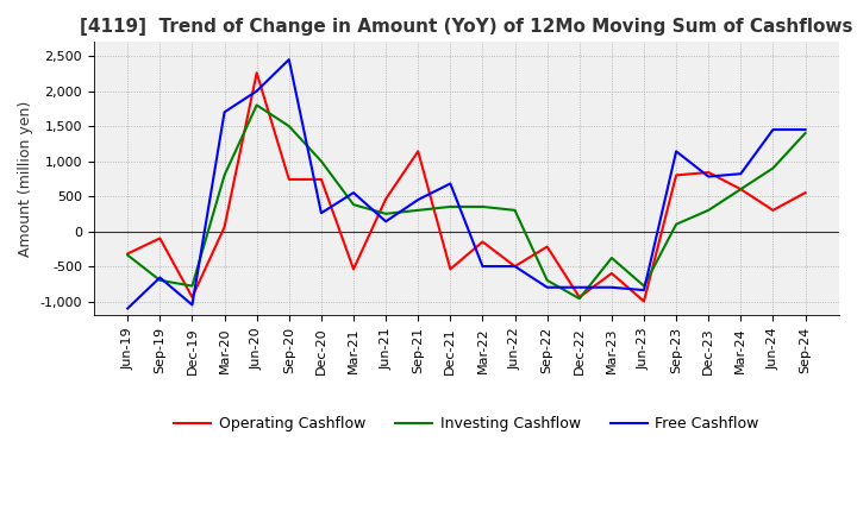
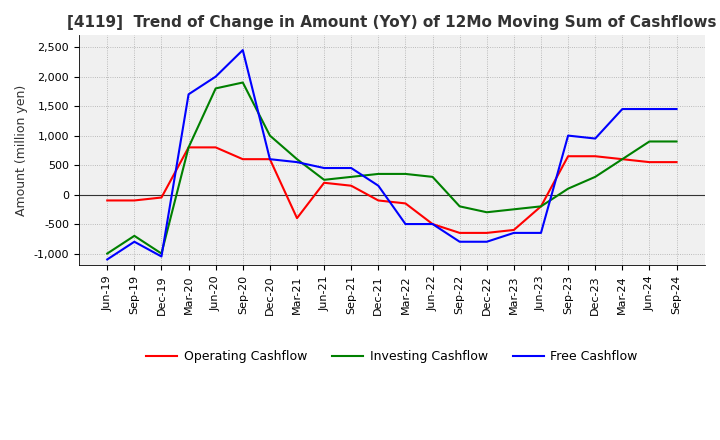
Operating Cashflow/Jun-19: -320 -> -100
Investing Cashflow/Jun-19: -340 -> -1,000
Free Cashflow/Sep-19: -660 -> -800
Operating Cashflow/Dec-19: -940 -> -50
Investing Cashflow/Dec-19: -780 -> -1,000
Operating Cashflow/Mar-20: 60 -> 800
Operating Cashflow/Jun-20: 2,260 -> 800
Operating Cashflow/Sep-20: 740 -> 600
Investing Cashflow/Sep-20: 1,500 -> 1,900
Operating Cashflow/Dec-20: 740 -> 600
Free Cashflow/Dec-20: 260 -> 600
Operating Cashflow/Mar-21: -540 -> -400
Investing Cashflow/Mar-21: 380 -> 600
Operating Cashflow/Jun-21: 460 -> 200
Free Cashflow/Jun-21: 140 -> 450
Operating Cashflow/Sep-21: 1,140 -> 150
Operating Cashflow/Dec-21: -540 -> -100
Free Cashflow/Dec-21: 680 -> 150
Operating Cashflow/Sep-22: -220 -> -650
Investing Cashflow/Sep-22: -700 -> -200
Operating Cashflow/Dec-22: -940 -> -650
Investing Cashflow/Dec-22: -960 -> -300
Investing Cashflow/Mar-23: -380 -> -250
Free Cashflow/Mar-23: -800 -> -650
Operating Cashflow/Jun-23: -1,000 -> -200
Investing Cashflow/Jun-23: -780 -> -200
Free Cashflow/Jun-23: -840 -> -650
Operating Cashflow/Sep-23: 800 -> 650
Free Cashflow/Sep-23: 1,140 -> 1,000
Operating Cashflow/Dec-23: 840 -> 650
Free Cashflow/Dec-23: 780 -> 950
Free Cashflow/Mar-24: 820 -> 1,450
Operating Cashflow/Jun-24: 300 -> 550
Investing Cashflow/Sep-24: 1,400 -> 900
